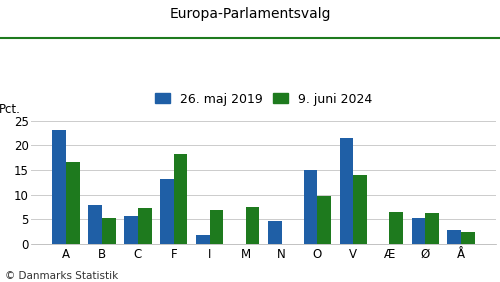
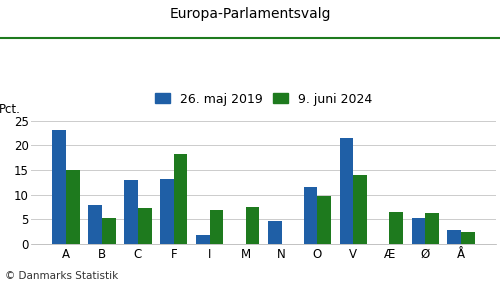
9. juni 2024/A: 16.7 -> 15.0
26. maj 2019/C: 5.6 -> 13.0
26. maj 2019/O: 14.9 -> 11.5
